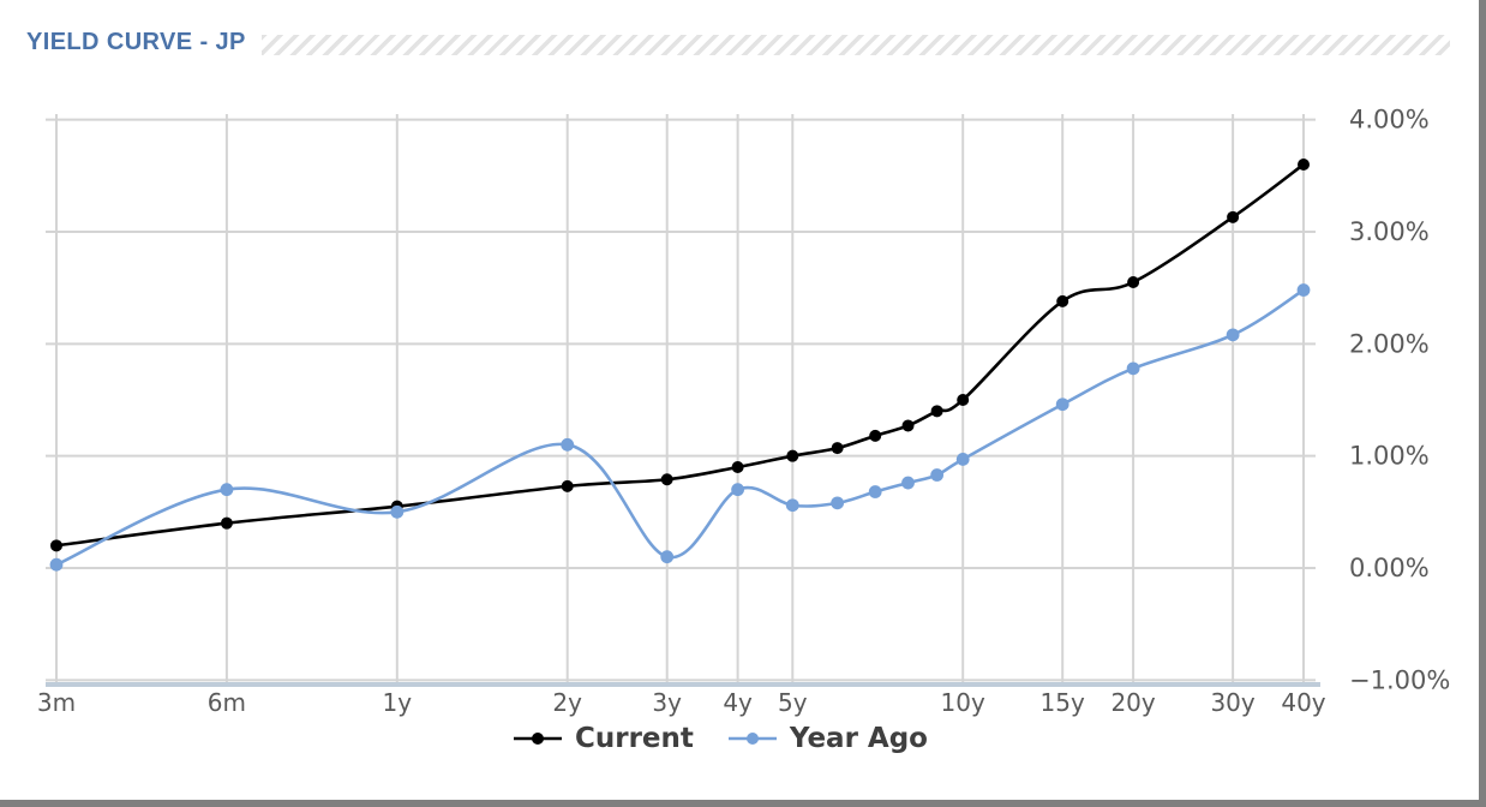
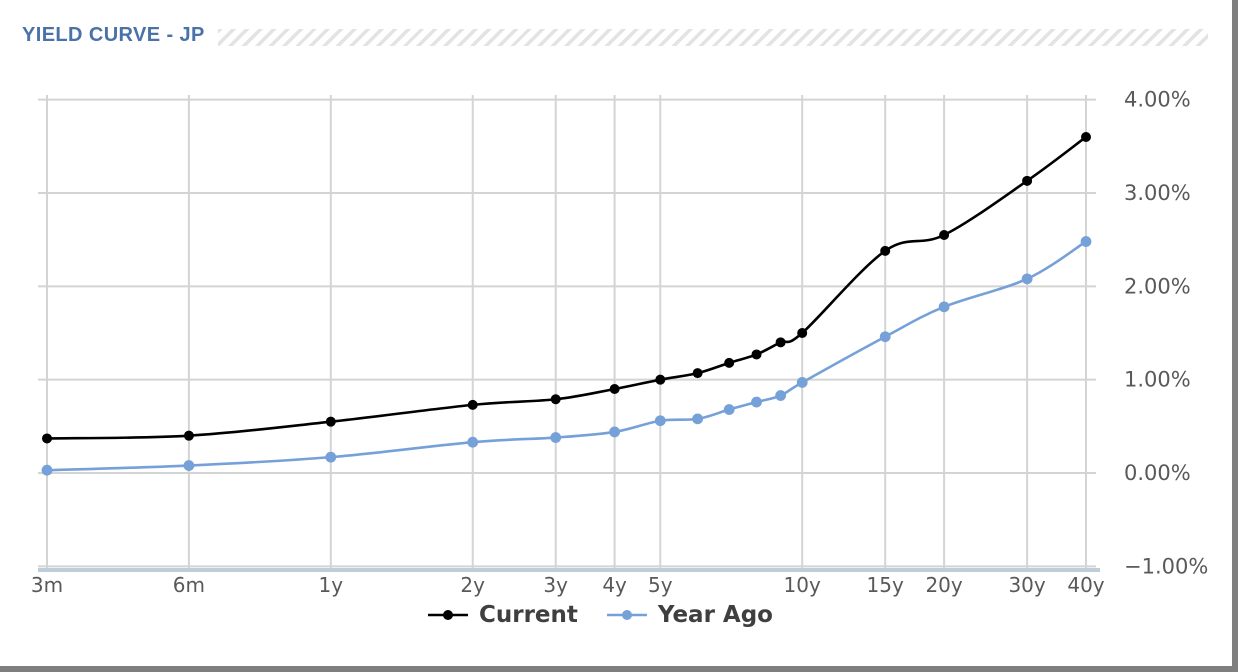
Current/3m: 0.2% -> 0.4%
Year Ago/6m: 0.7% -> 0.1%
Year Ago/1y: 0.5% -> 0.2%
Year Ago/2y: 1.1% -> 0.3%
Year Ago/3y: 0.1% -> 0.4%
Year Ago/4y: 0.7% -> 0.4%
